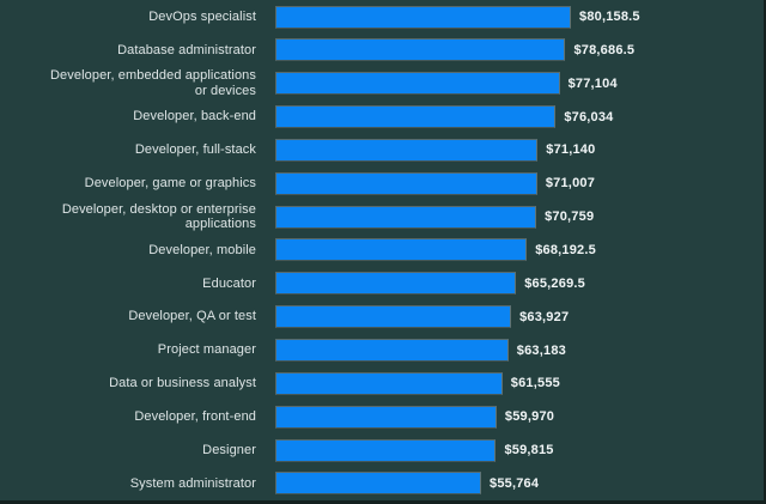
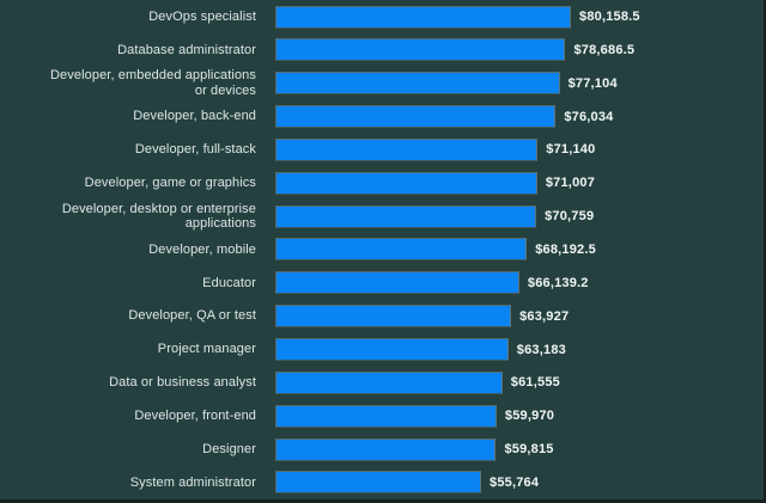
Educator: $65,269.5 -> $66,139.2
